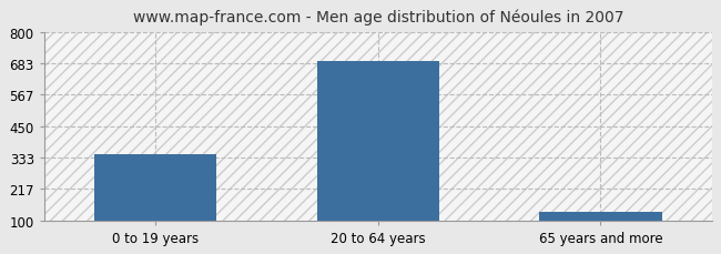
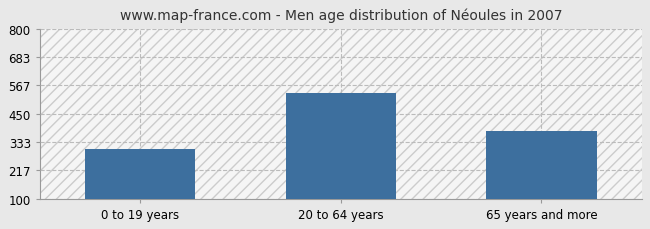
0 to 19 years: 347 -> 305
20 to 64 years: 693 -> 535
65 years and more: 130 -> 380
